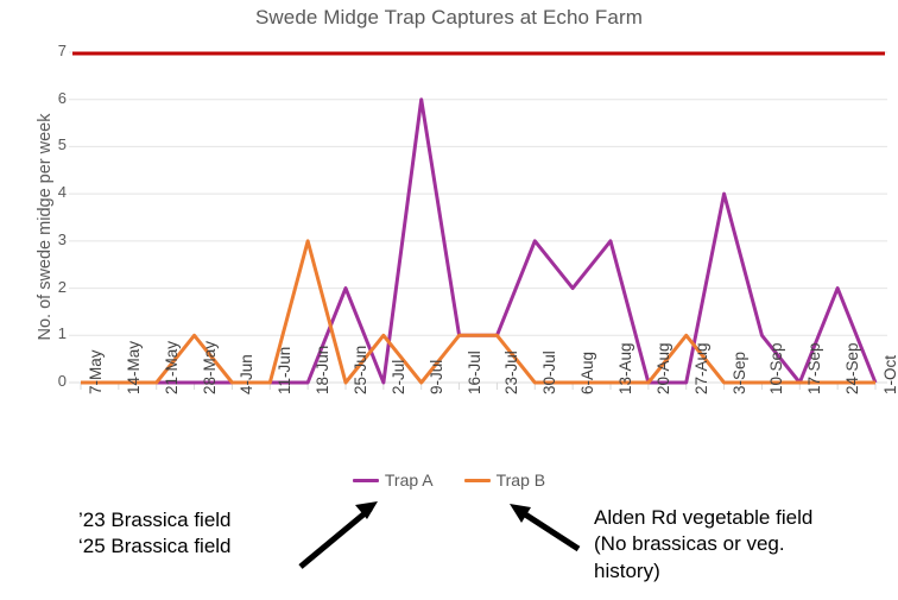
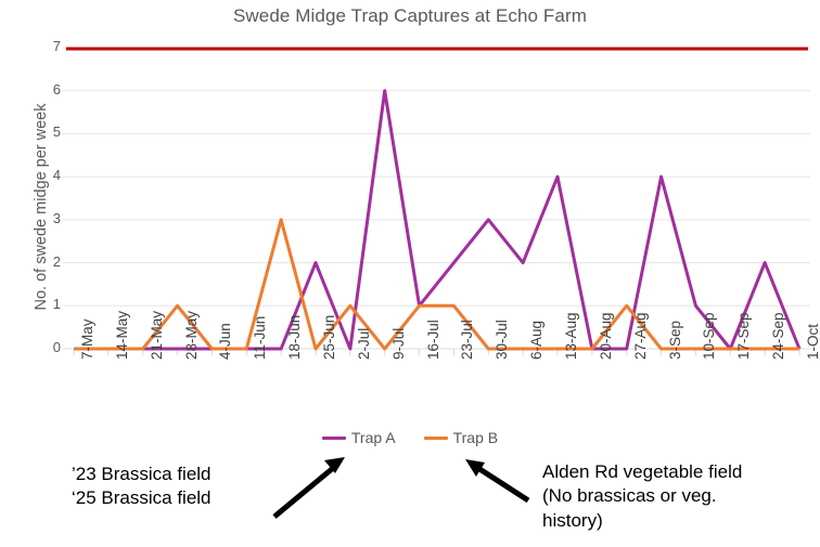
Trap A/23-Jul: 1 -> 2
Trap A/13-Aug: 3 -> 4
